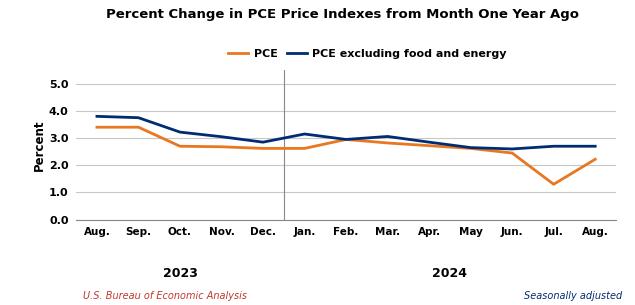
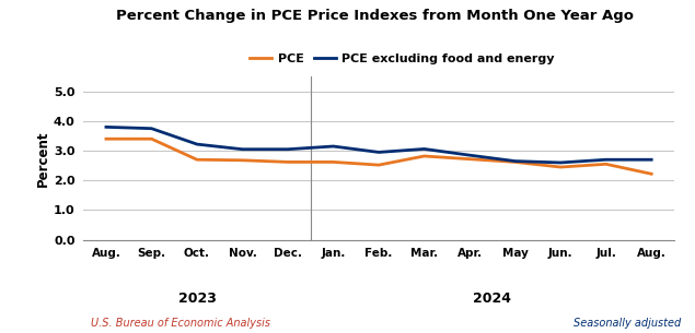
PCE excluding food and energy/Dec.: 2.85 -> 3.05
PCE/Feb.: 2.95 -> 2.52
PCE/Jul.: 1.30 -> 2.55
